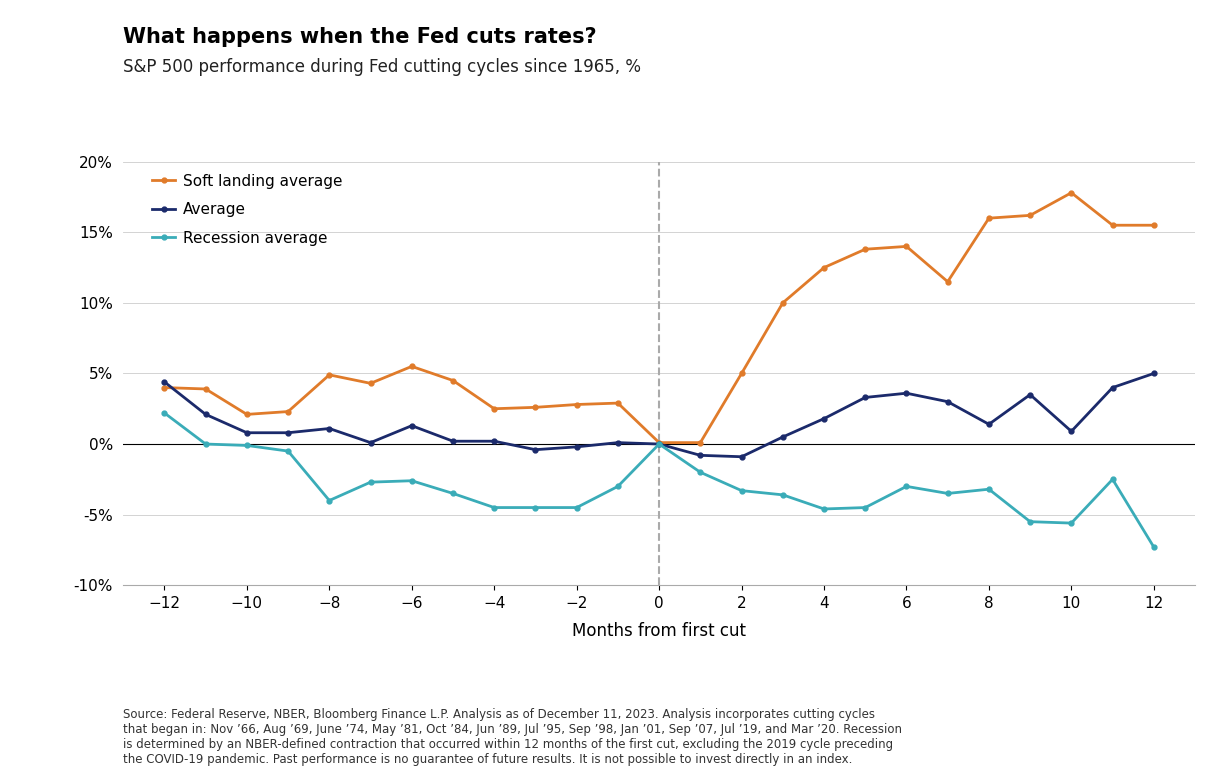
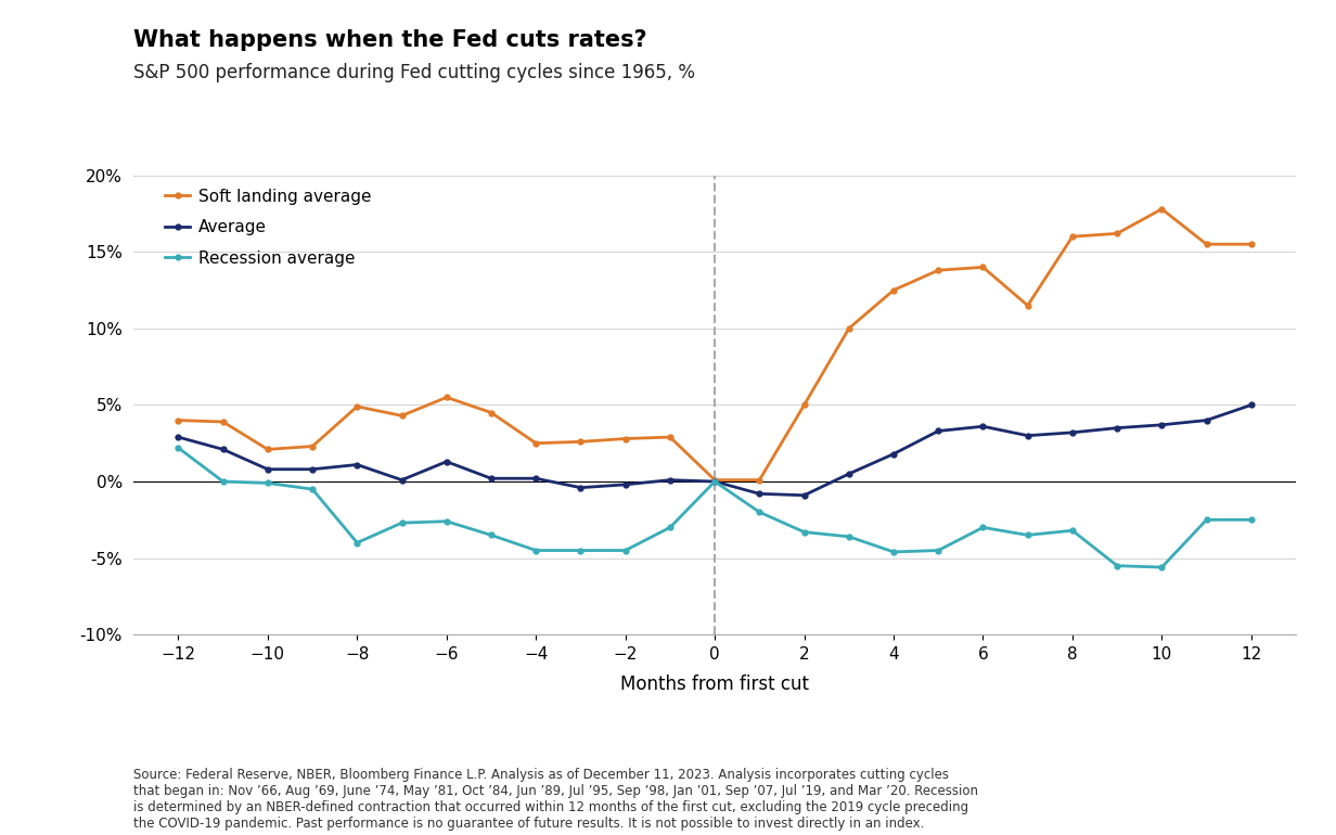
Average/−12: 4.4% -> 2.9%
Average/8: 1.4% -> 3.2%
Average/10: 0.9% -> 3.7%
Recession average/12: -7.3% -> -2.5%
